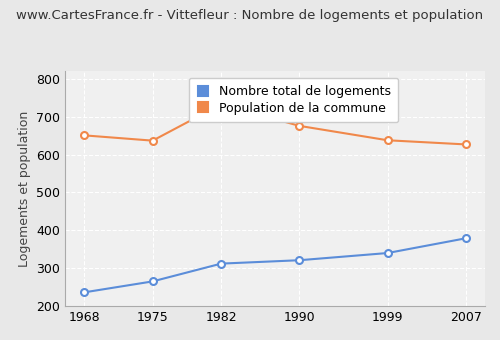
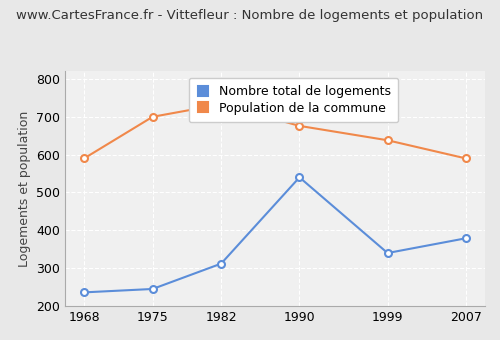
Population de la commune/1968: 651 -> 590
Nombre total de logements/1975: 265 -> 245
Population de la commune/1975: 637 -> 700
Nombre total de logements/1990: 321 -> 540
Population de la commune/2007: 627 -> 590
